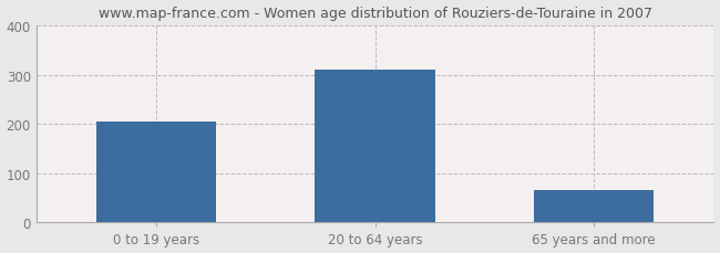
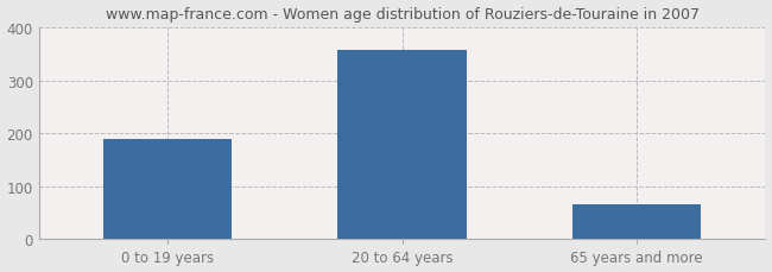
0 to 19 years: 205 -> 190
20 to 64 years: 310 -> 357
